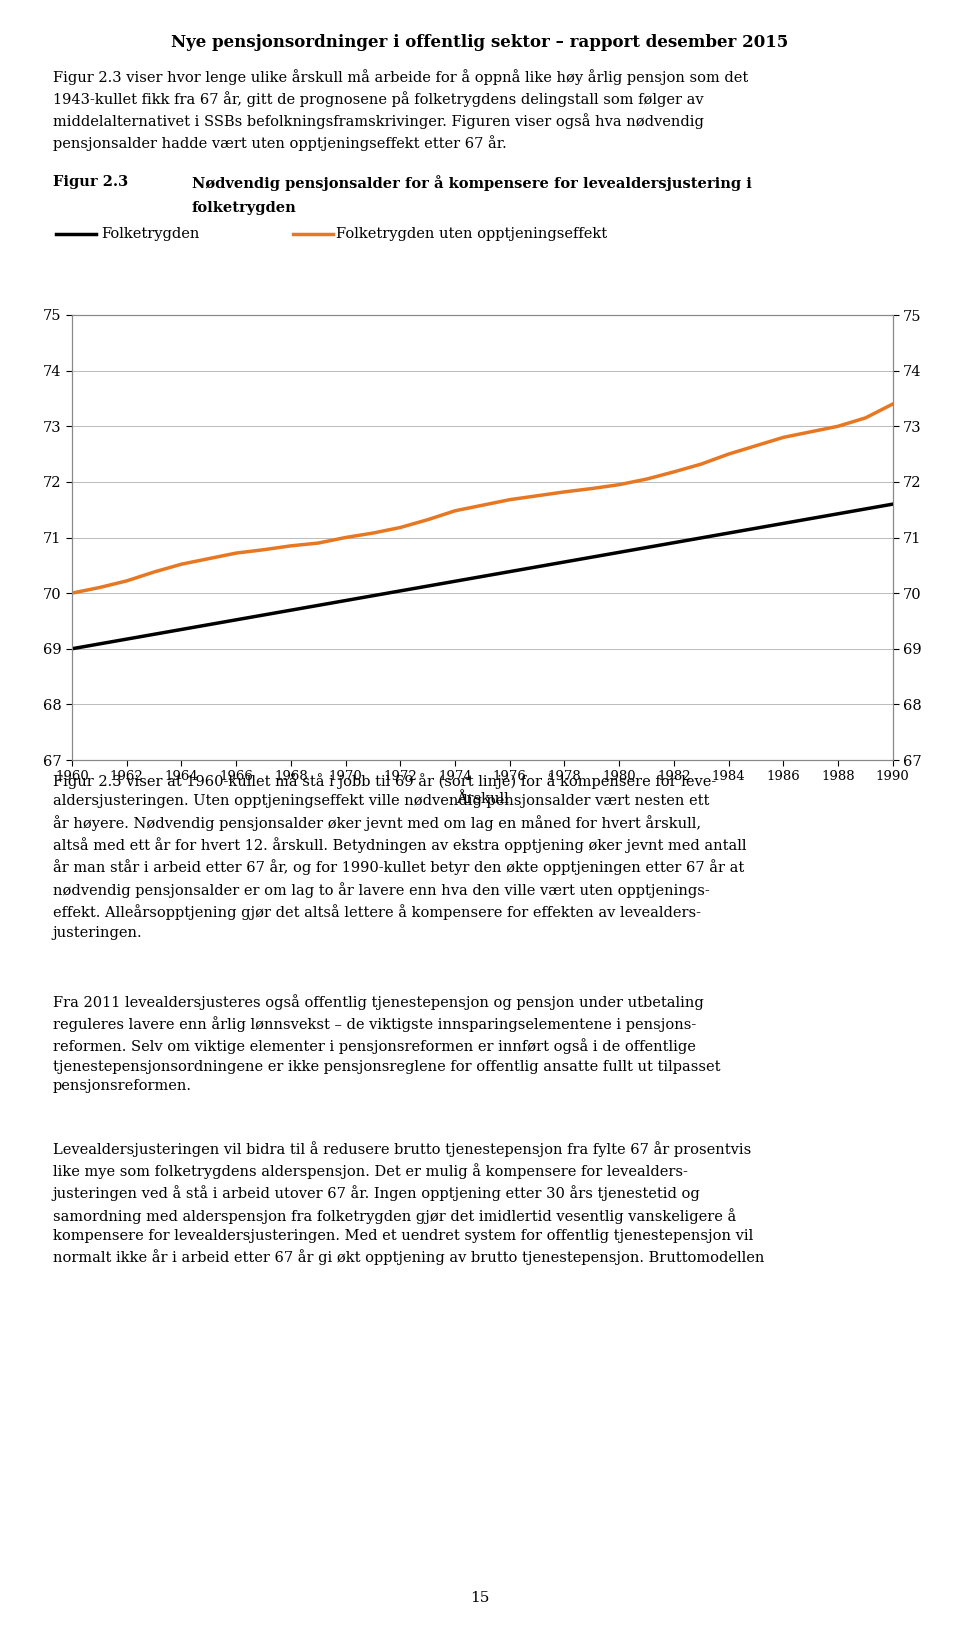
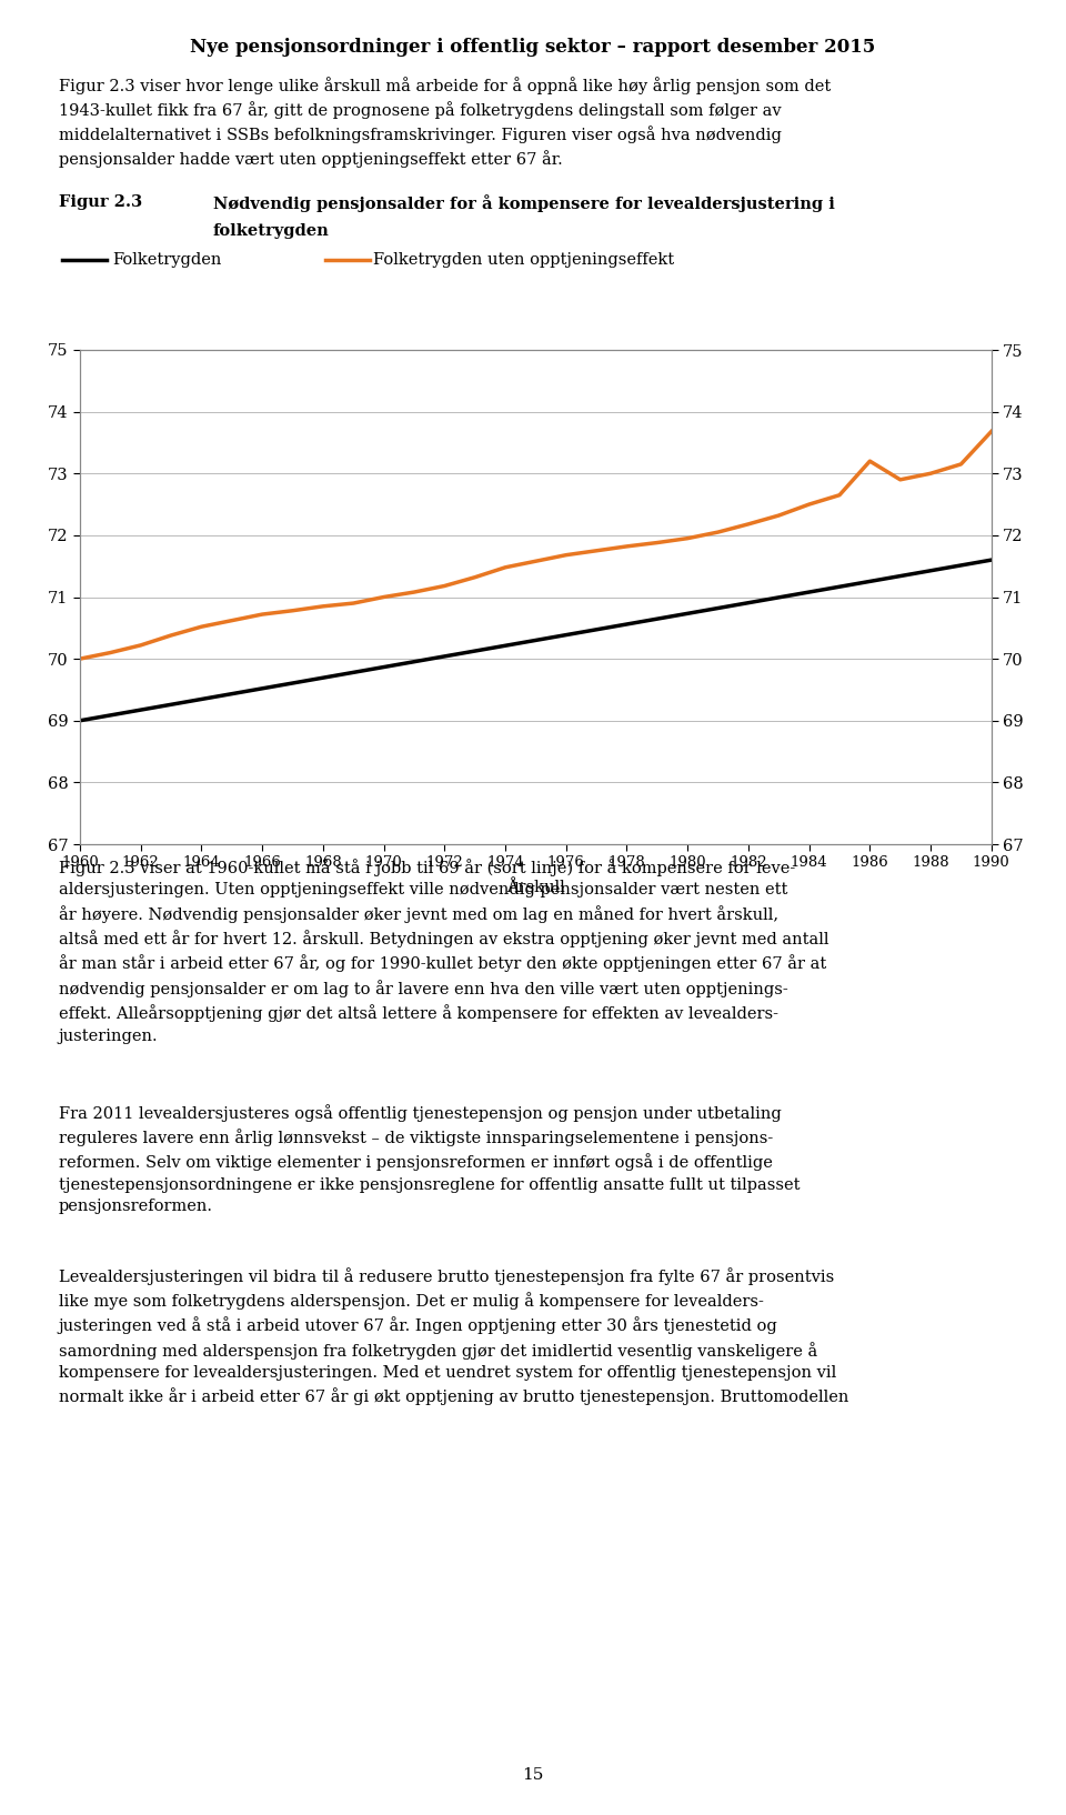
1986: 72.80 -> 73.20
1990: 73.40 -> 73.68
